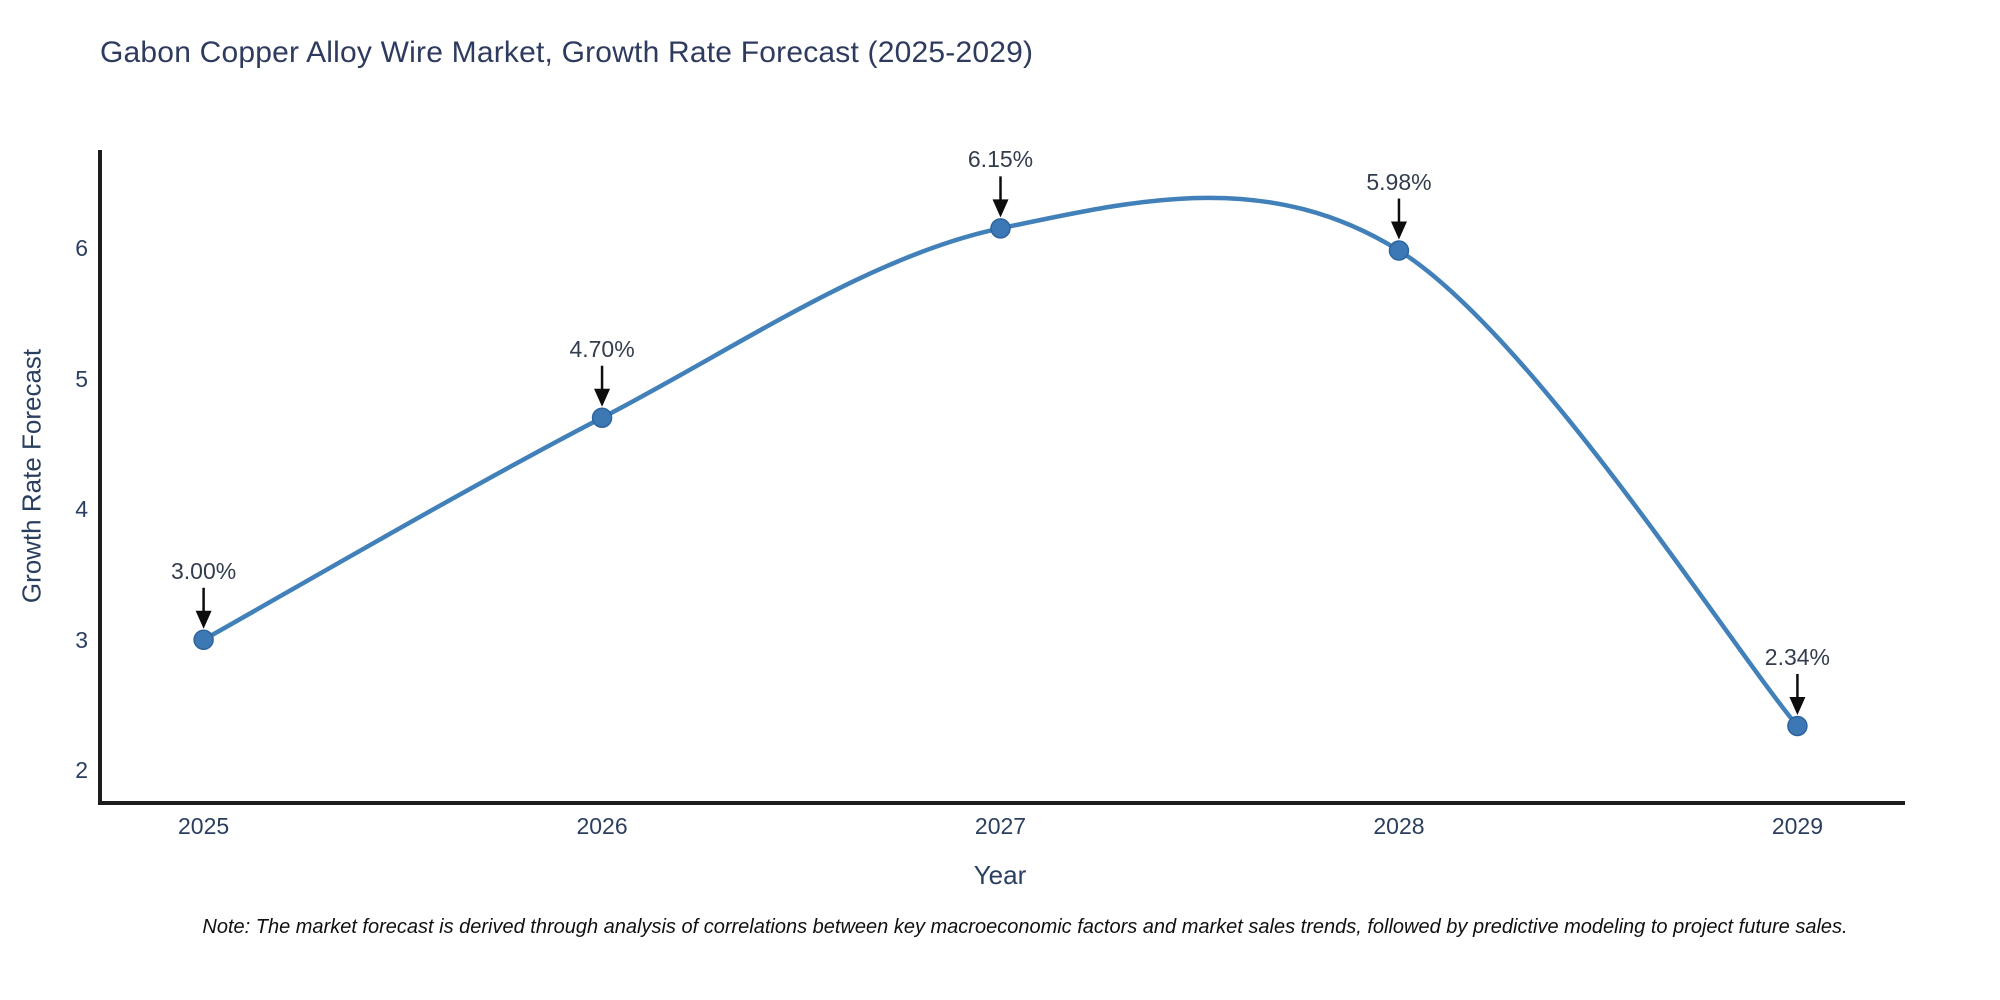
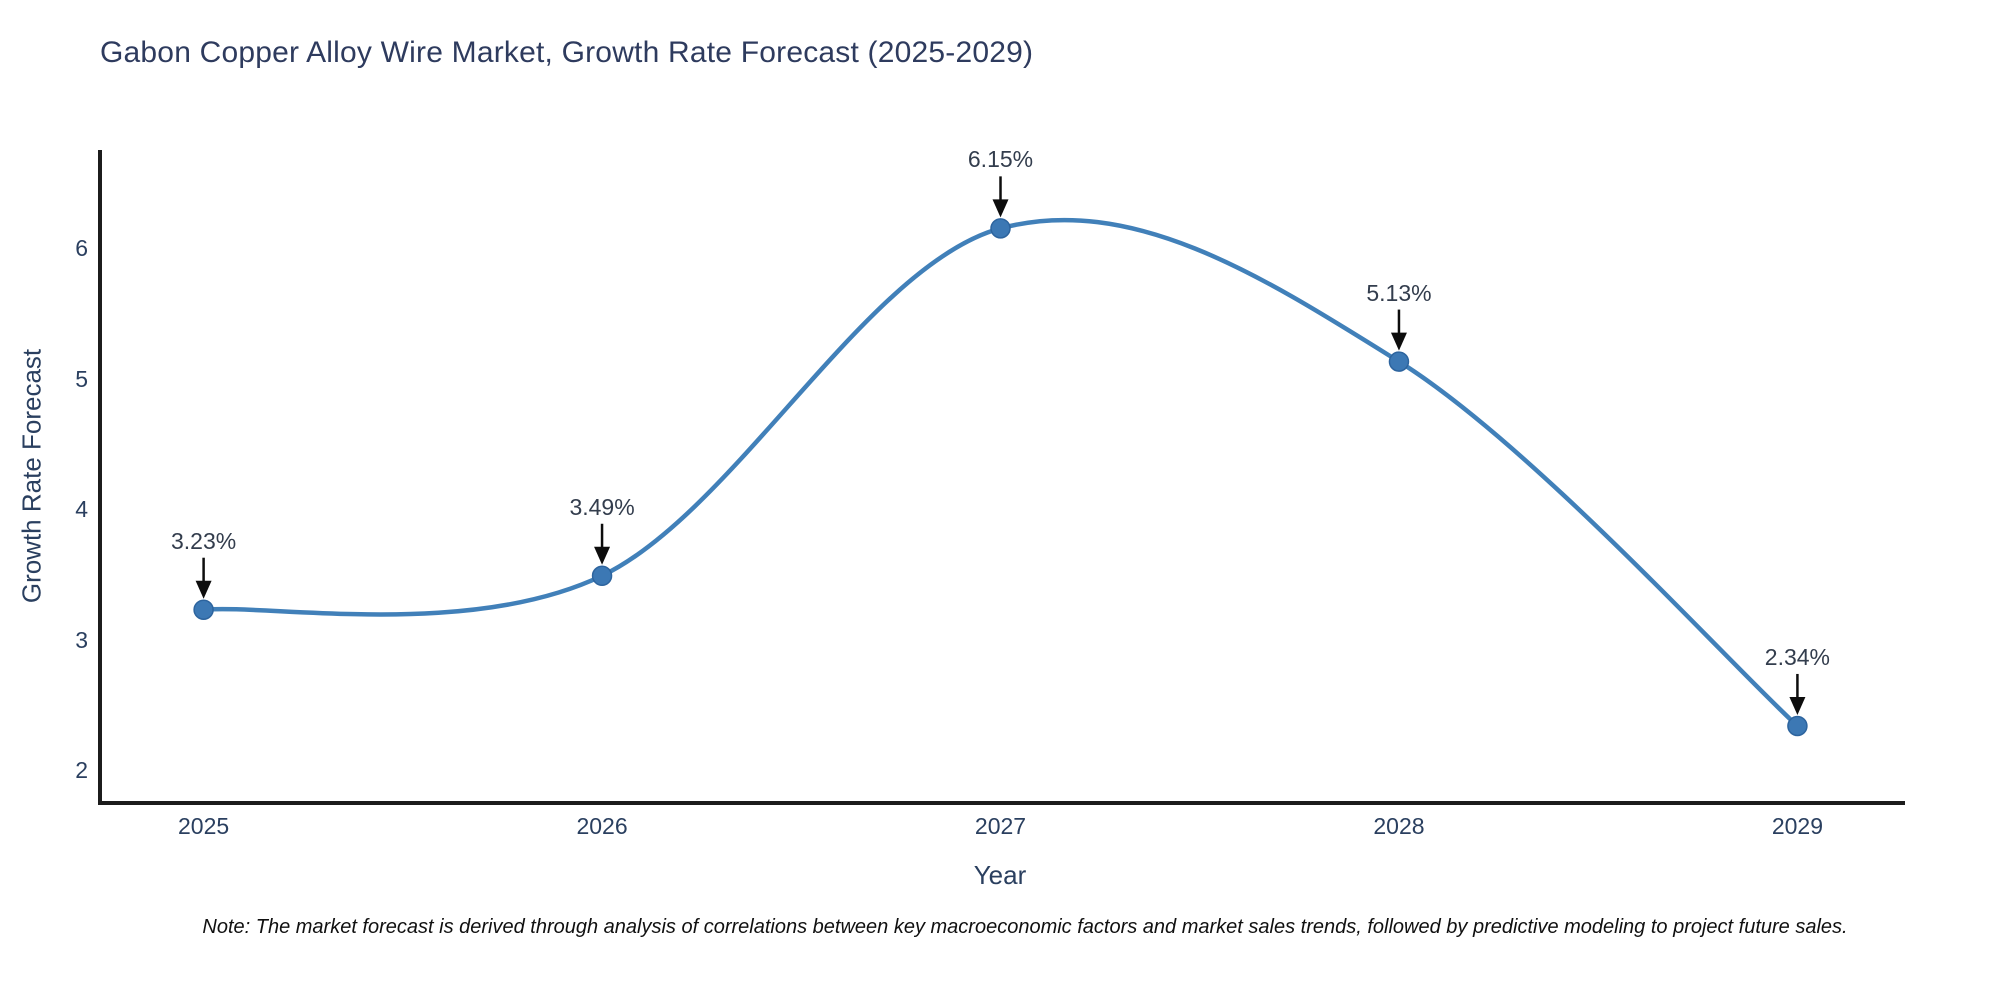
2025: 3.00% -> 3.23%
2026: 4.70% -> 3.49%
2028: 5.98% -> 5.13%
